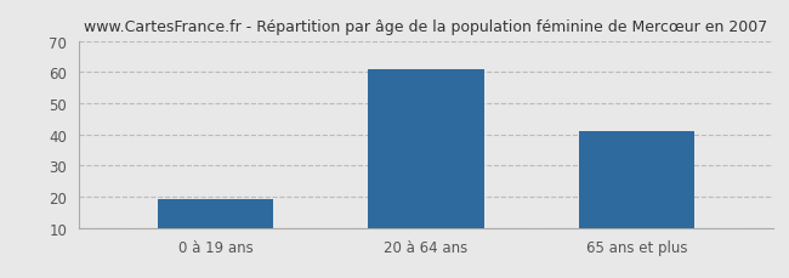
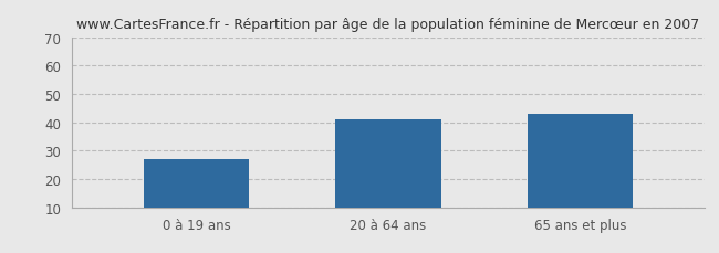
0 à 19 ans: 19 -> 27
20 à 64 ans: 61 -> 41
65 ans et plus: 41 -> 43
